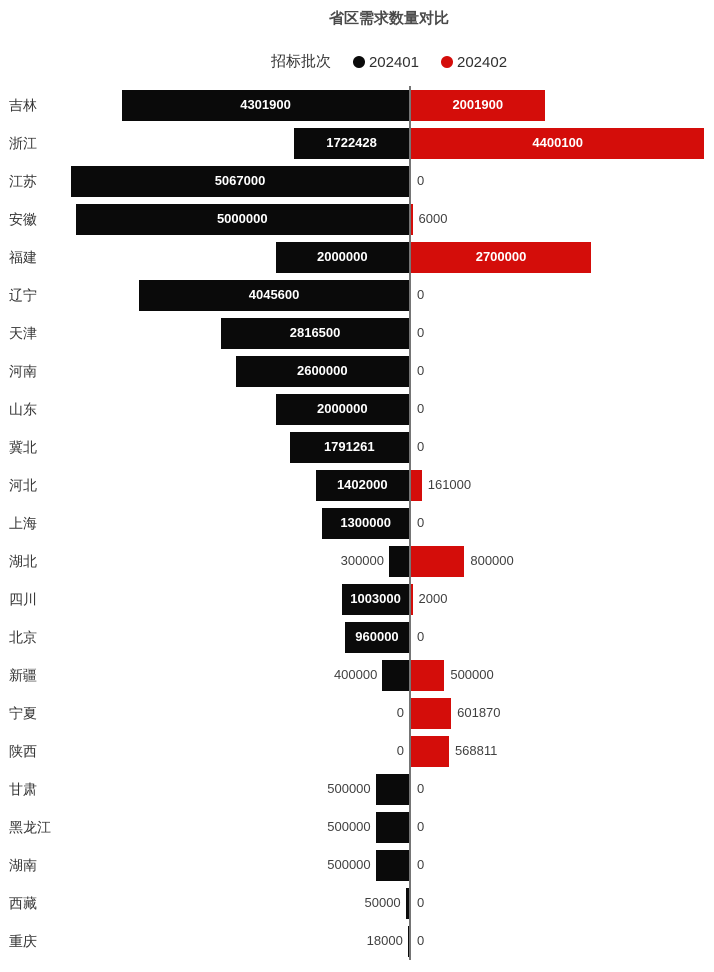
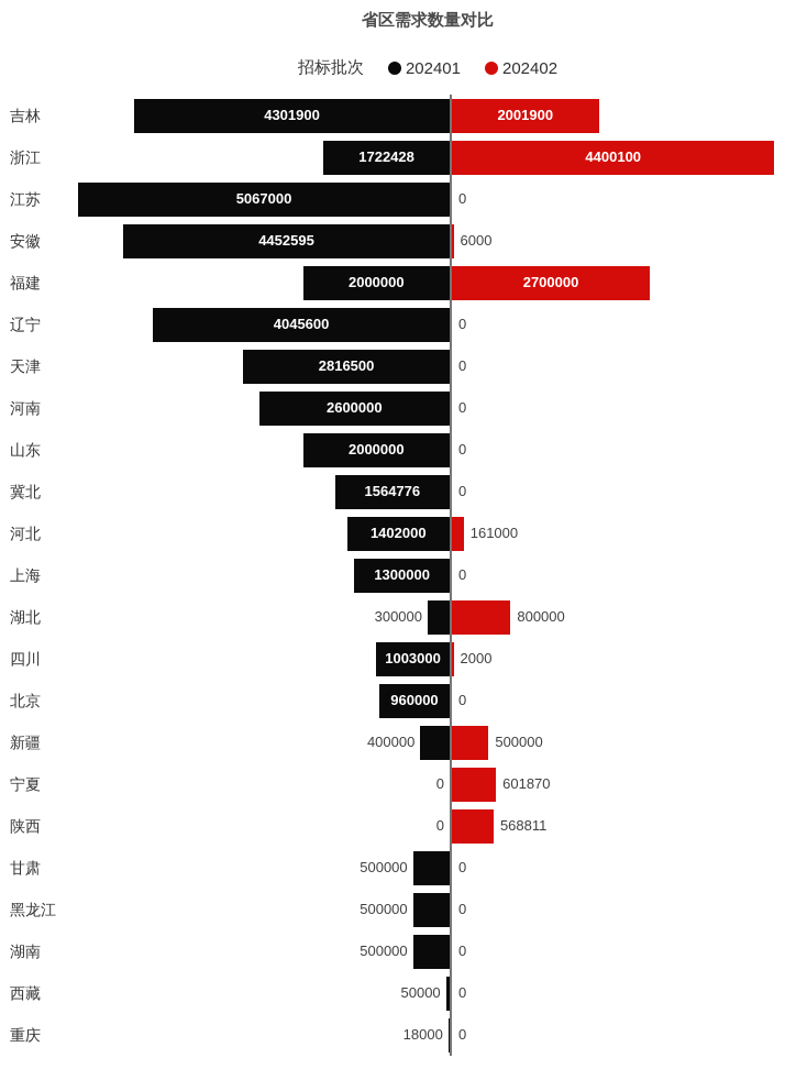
202401/安徽: 5000000 -> 4452595
202401/冀北: 1791261 -> 1564776
